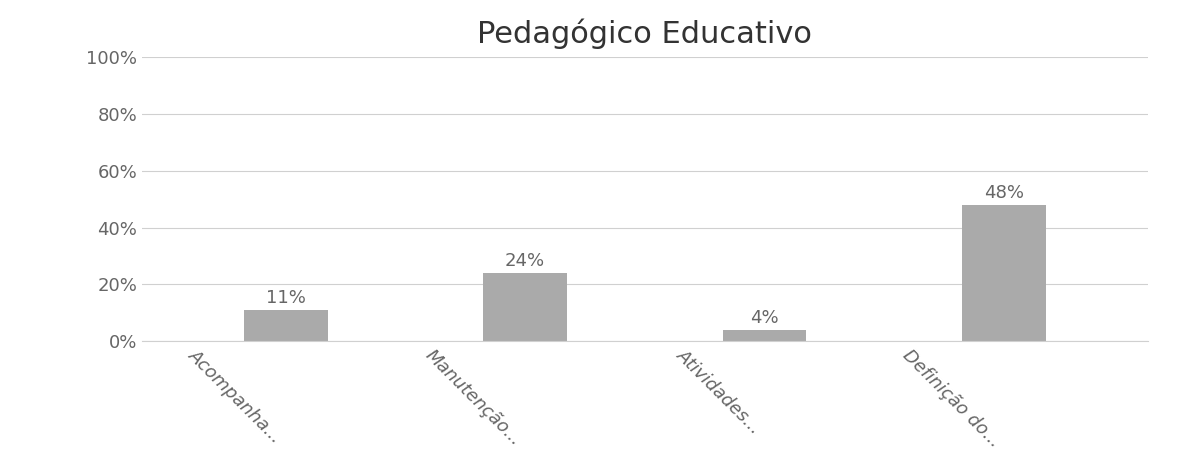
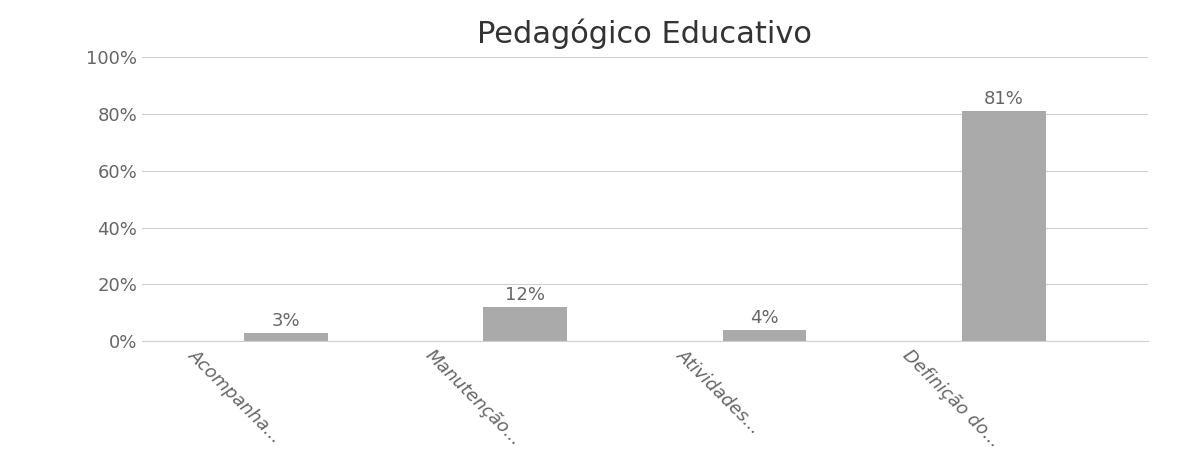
Acompanha...: 11% -> 3%
Manutenção...: 24% -> 12%
Definição do...: 48% -> 81%
